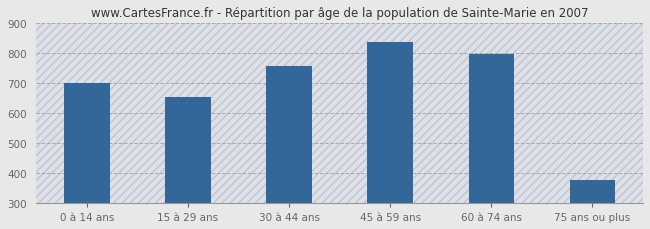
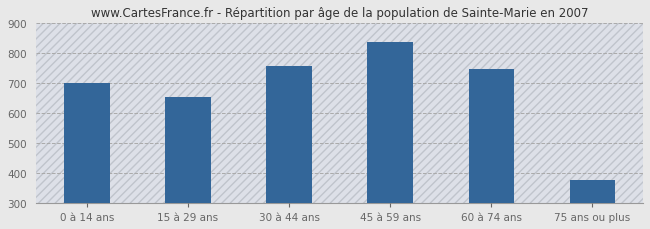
60 à 74 ans: 795 -> 745
